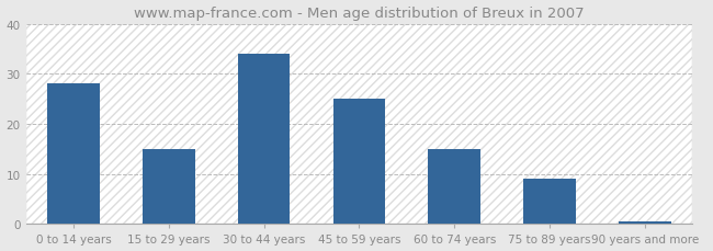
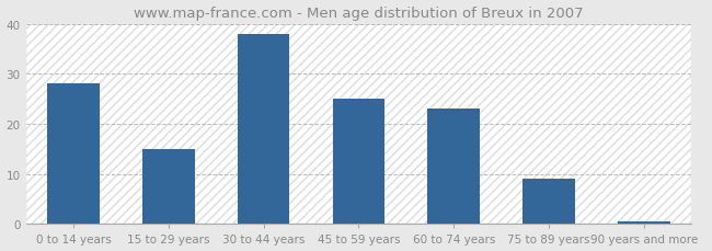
30 to 44 years: 34.0 -> 38.0
60 to 74 years: 15.0 -> 23.0
